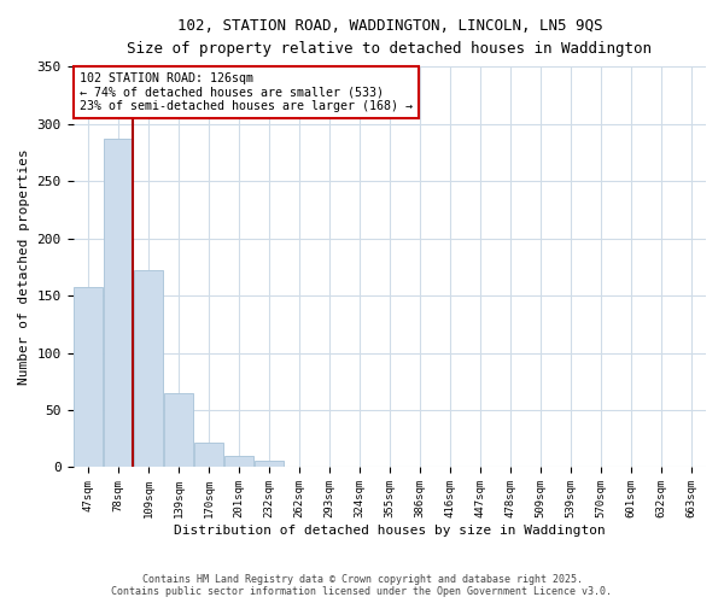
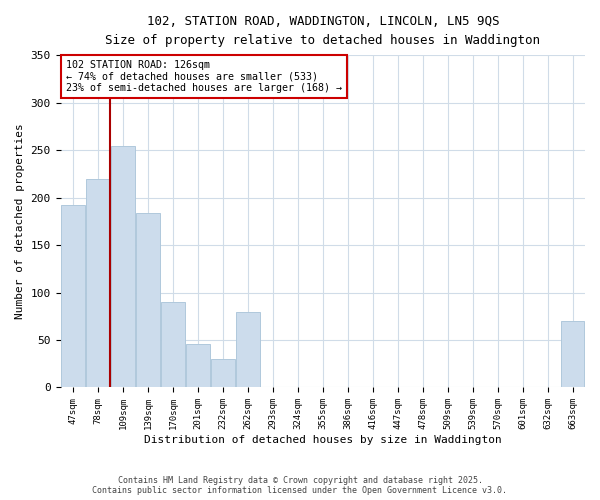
47sqm: 157 -> 192
78sqm: 287 -> 220
109sqm: 172 -> 254
139sqm: 65 -> 184
170sqm: 22 -> 90
201sqm: 10 -> 46
232sqm: 6 -> 30
262sqm: 1 -> 80
663sqm: 1 -> 70
